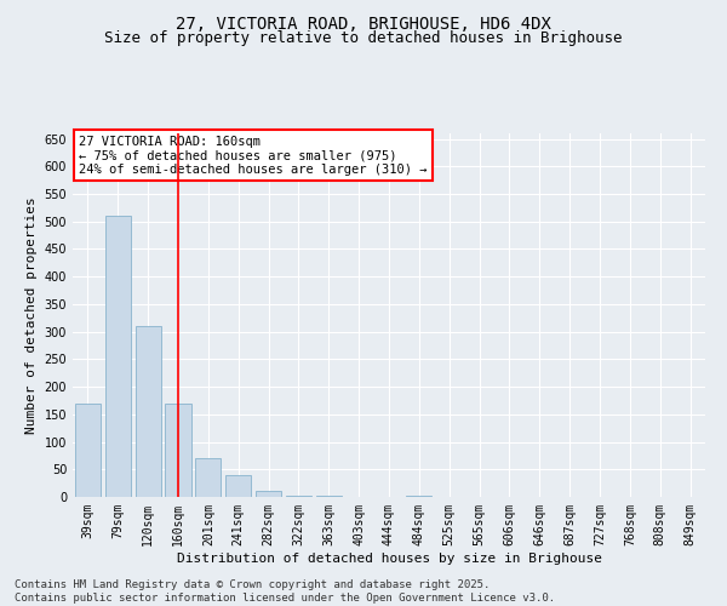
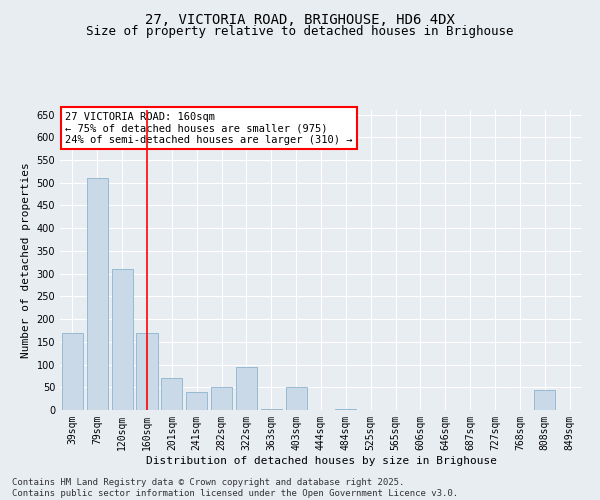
282sqm: 10 -> 50
322sqm: 3 -> 95
403sqm: 1 -> 50
808sqm: 1 -> 45
